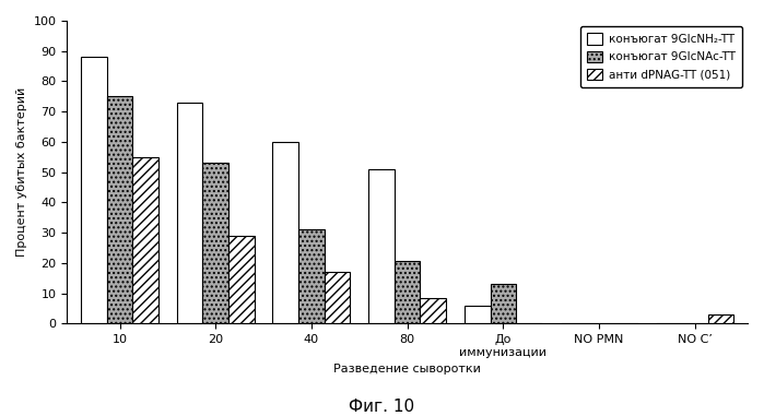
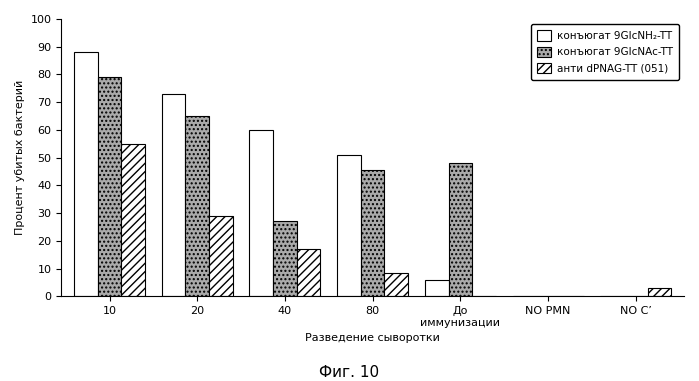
конъюгат 9GlcNAc-TT/10: 75.0 -> 79.0
конъюгат 9GlcNAc-TT/20: 53.0 -> 65.0
конъюгат 9GlcNAc-TT/40: 31.0 -> 27.0
конъюгат 9GlcNAc-TT/80: 20.5 -> 45.5
конъюгат 9GlcNAc-TT/До иммунизации: 13.0 -> 48.0
